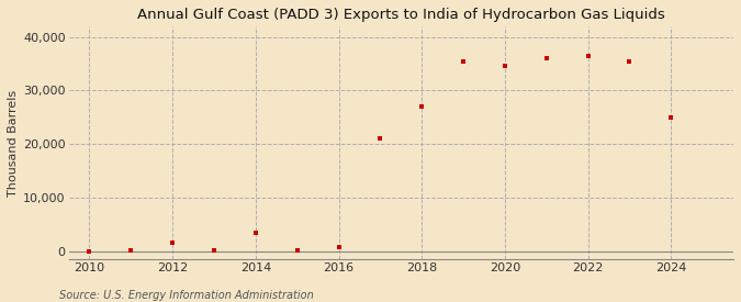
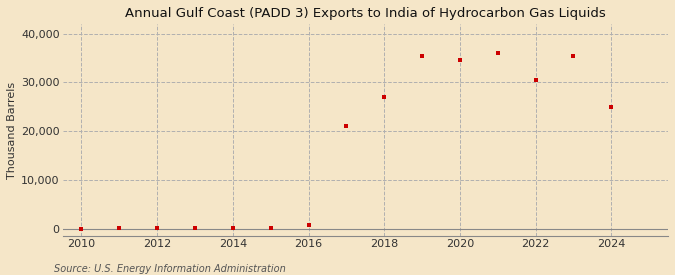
2012: 1,500 -> 200
2014: 3,500 -> 200
2022: 36,500 -> 30,500
